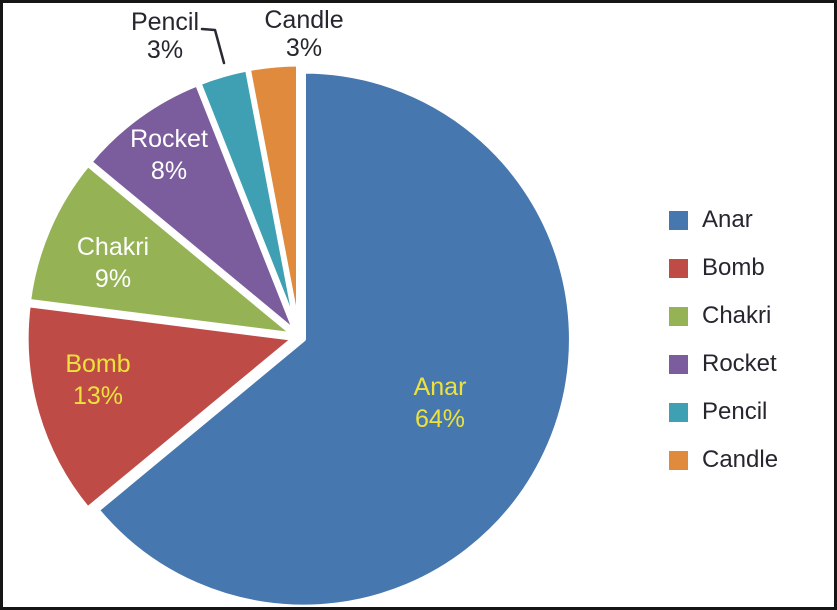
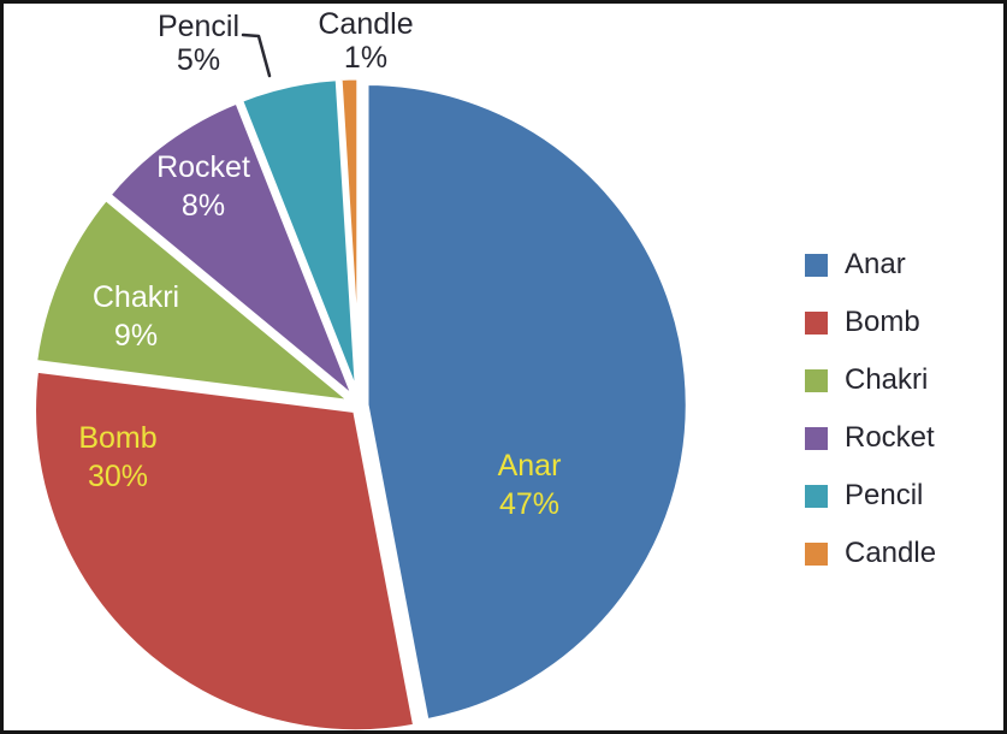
Anar: 64% -> 47%
Bomb: 13% -> 30%
Pencil: 3% -> 5%
Candle: 3% -> 1%
